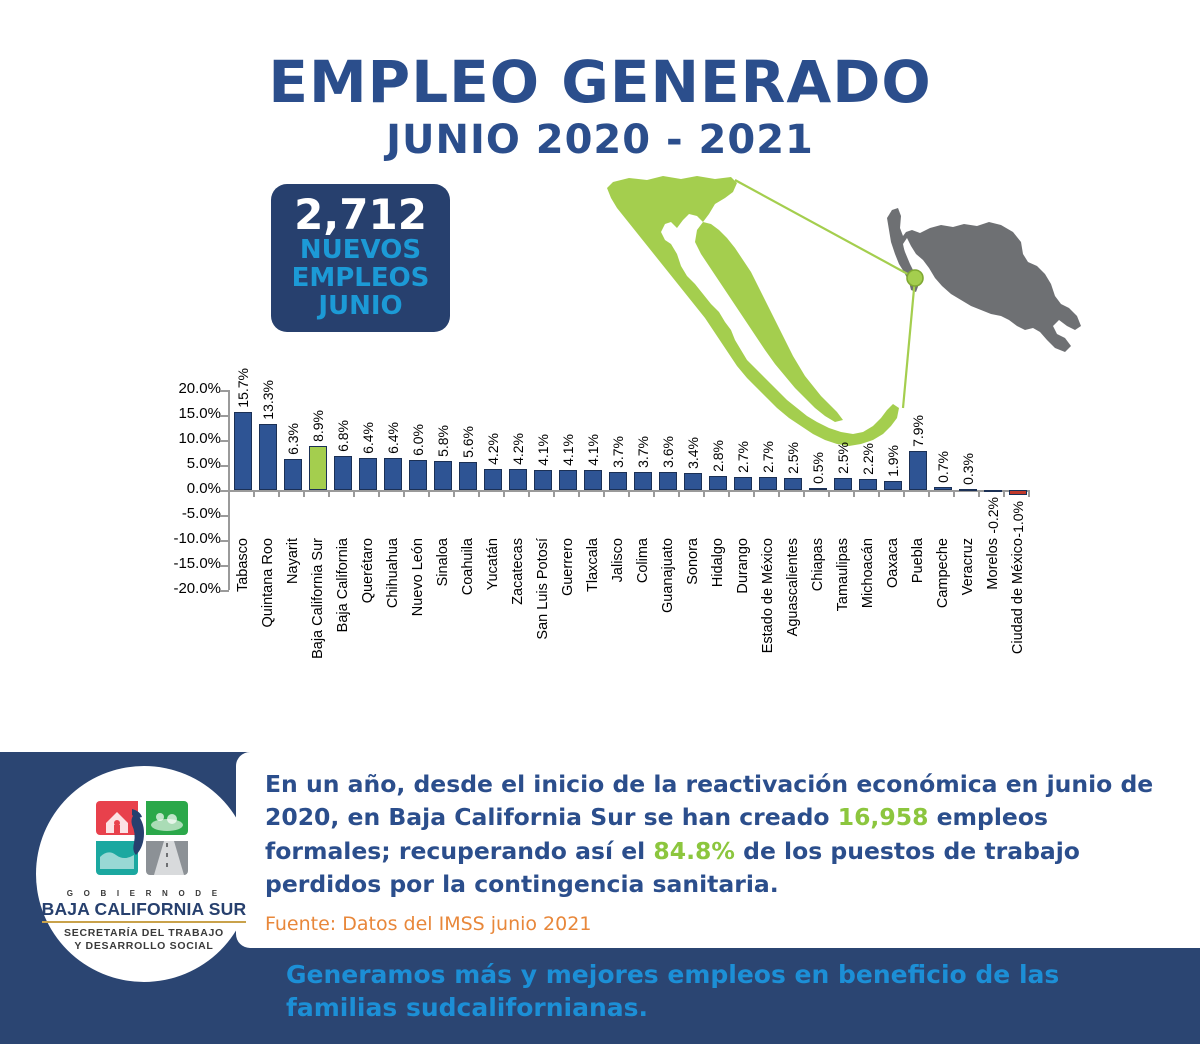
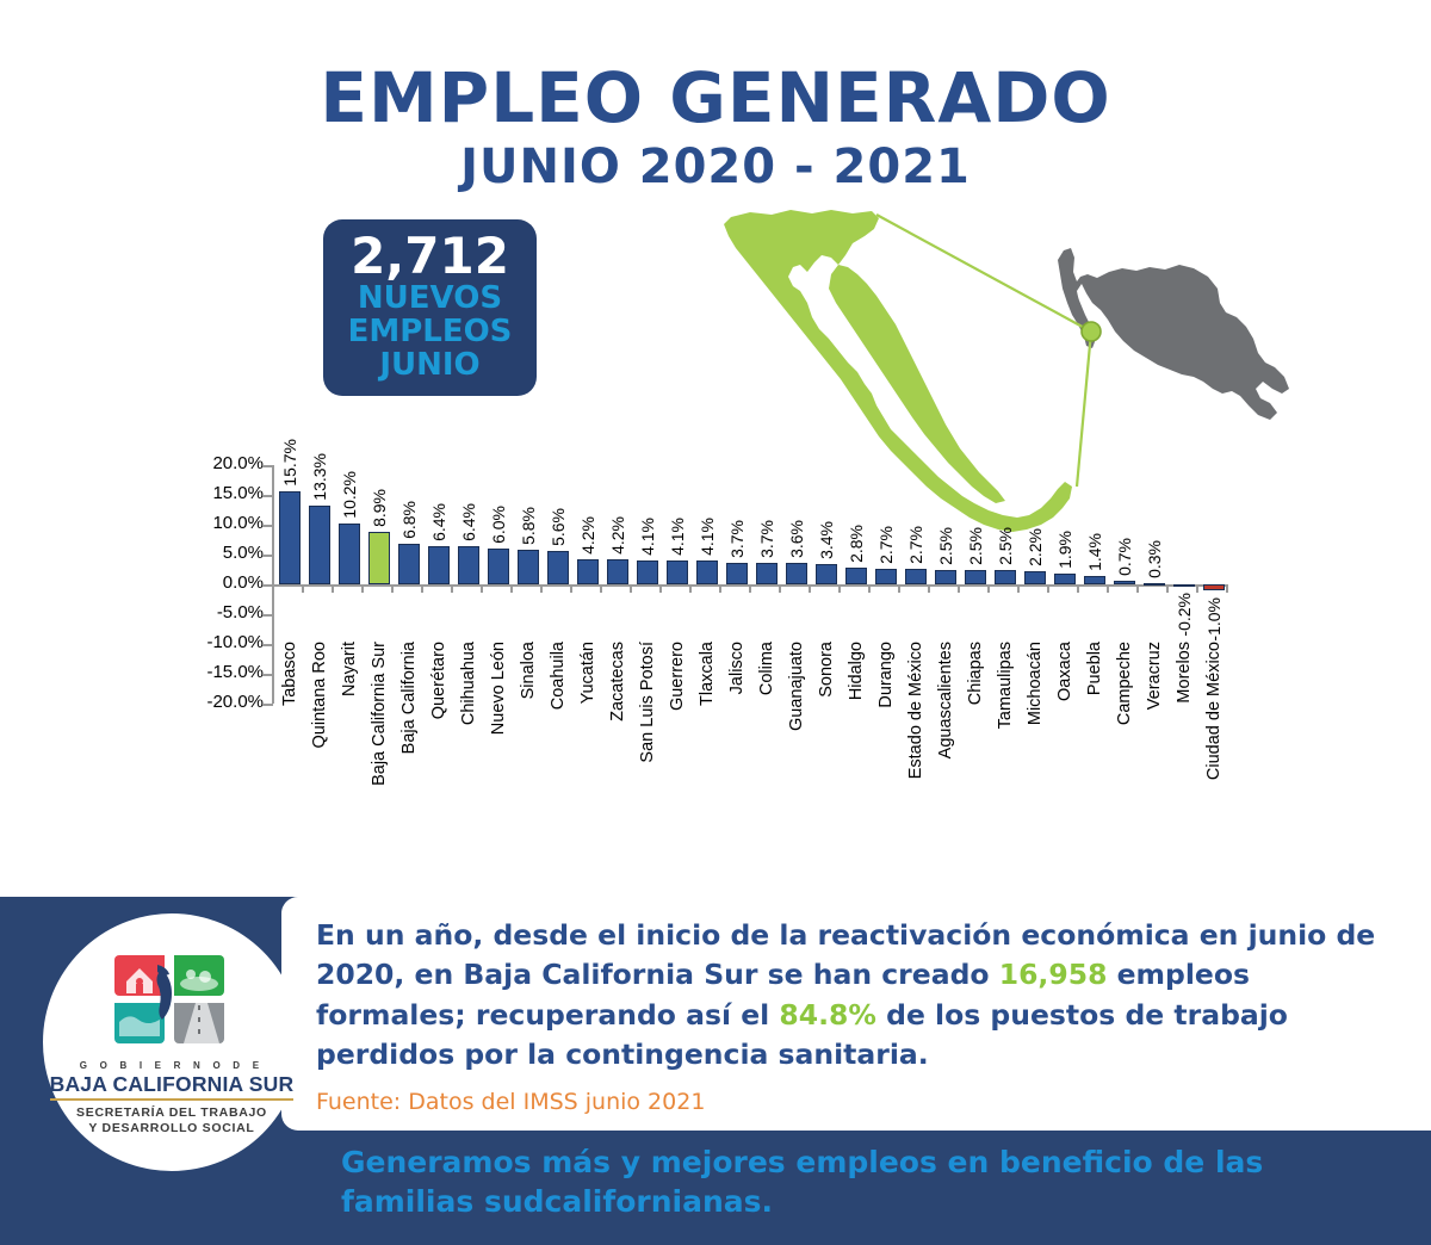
Nayarit: 6.3% -> 10.2%
Chiapas: 0.5% -> 2.5%
Puebla: 7.9% -> 1.4%
